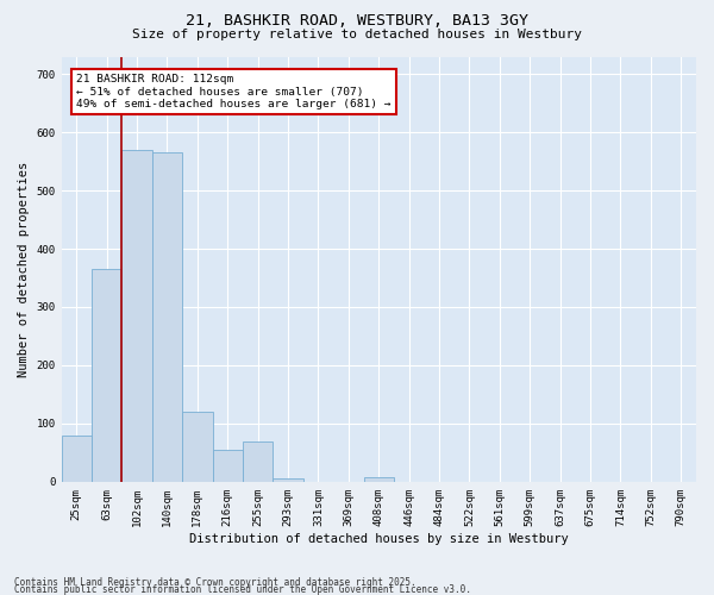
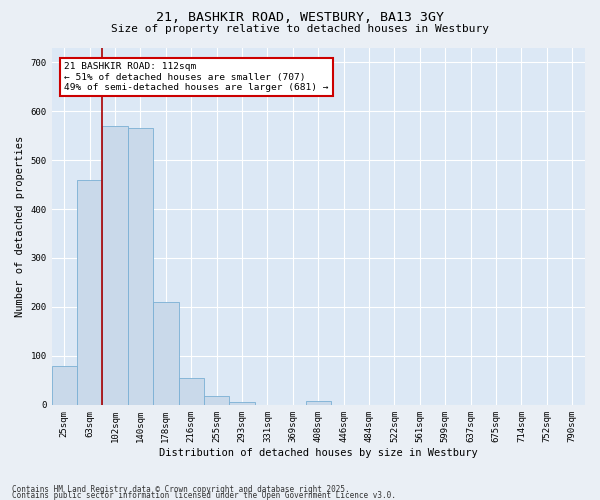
63sqm: 365 -> 460
178sqm: 120 -> 210
255sqm: 70 -> 18
